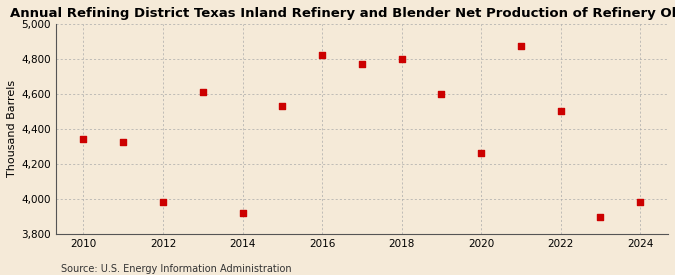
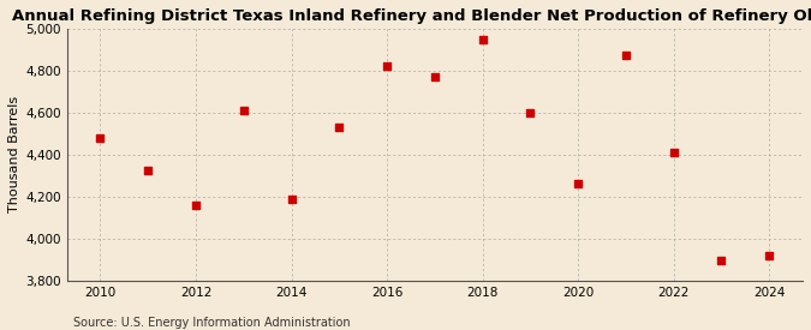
2010: 4,340 -> 4,480
2012: 3,980 -> 4,160
2014: 3,920 -> 4,190
2018: 4,800 -> 4,950
2022: 4,500 -> 4,410
2024: 3,980 -> 3,920
